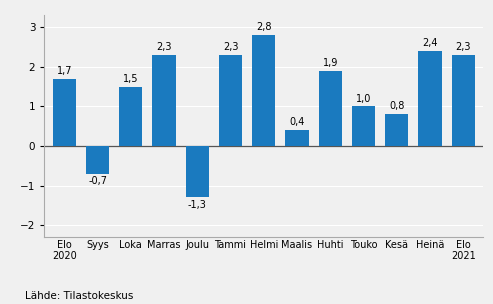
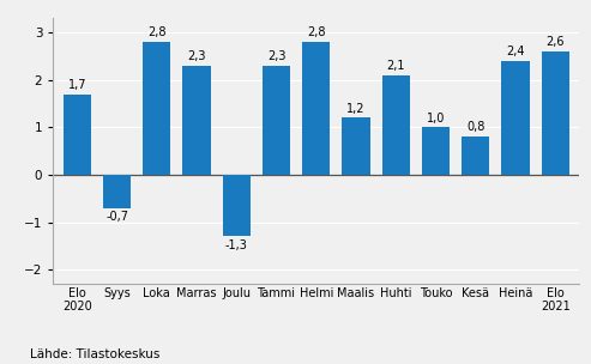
Loka: 1,5 -> 2,8
Maalis: 0,4 -> 1,2
Huhti: 1,9 -> 2,1
Elo 2021: 2,3 -> 2,6
